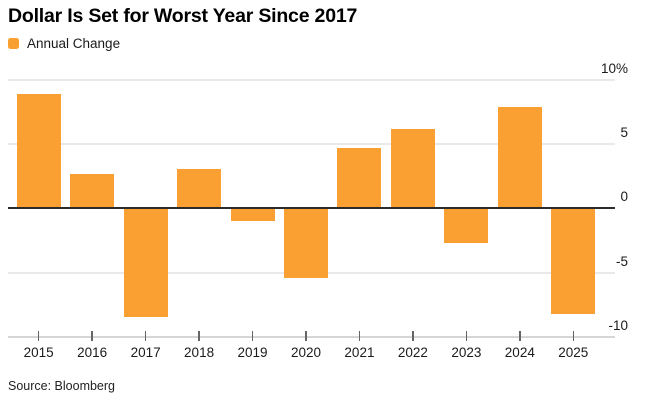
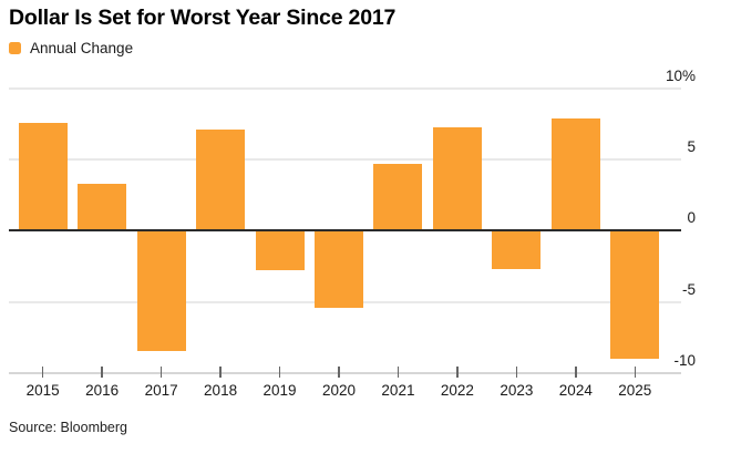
2015: 8.9% -> 7.6%
2016: 2.7% -> 3.3%
2018: 3.1% -> 7.1%
2019: -1.0% -> -2.8%
2022: 6.2% -> 7.3%
2025: -8.2% -> -9.0%
